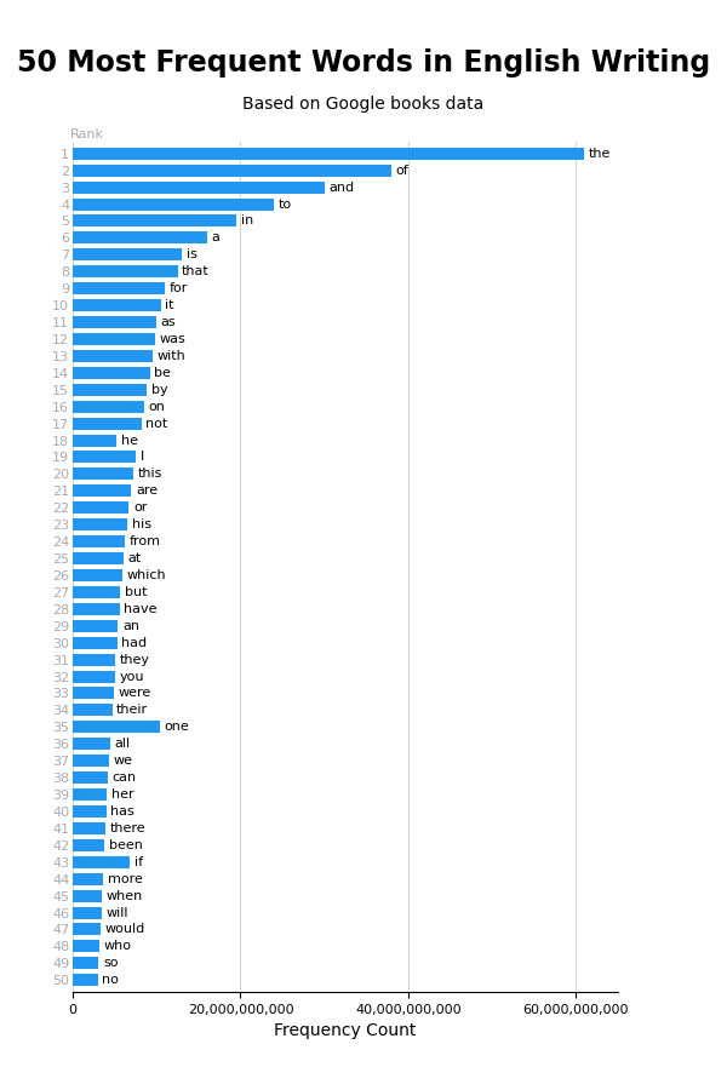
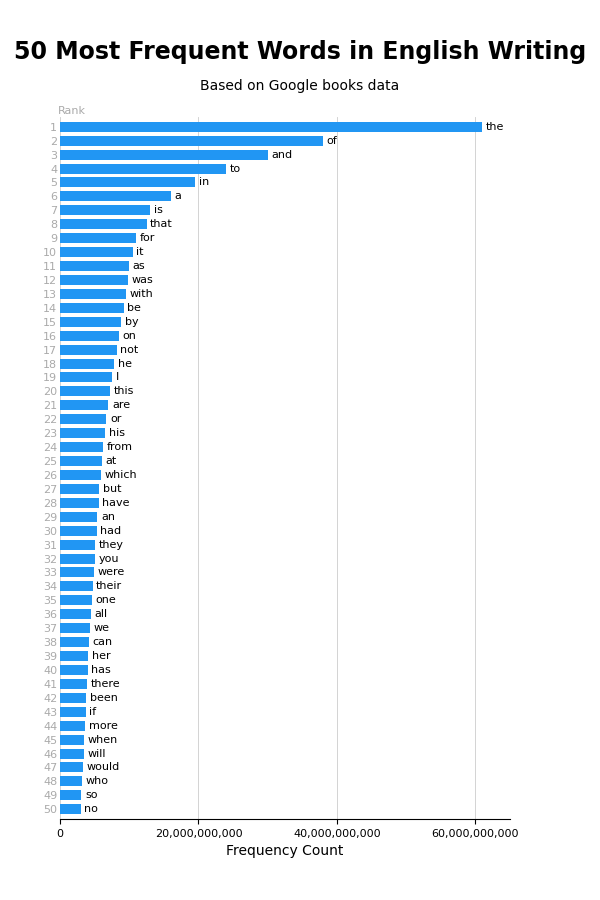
18: 5,200,000,000 -> 7,800,000,000
35: 10,400,000,000 -> 4,600,000,000
43: 6,800,000,000 -> 3,700,000,000
